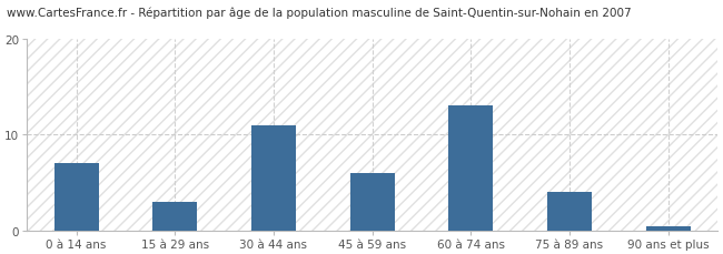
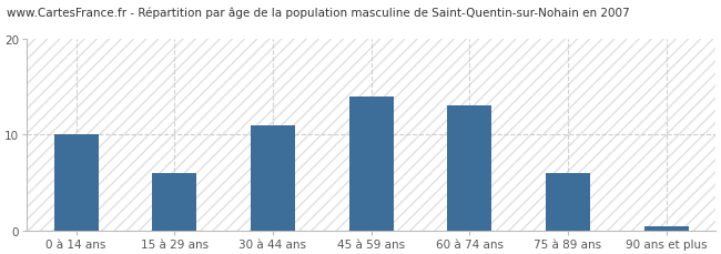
0 à 14 ans: 7.0 -> 10.0
15 à 29 ans: 3.0 -> 6.0
45 à 59 ans: 6.0 -> 14.0
75 à 89 ans: 4.0 -> 6.0
